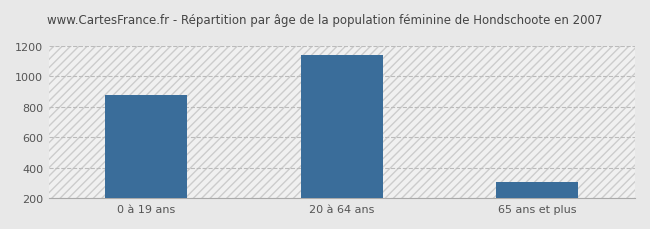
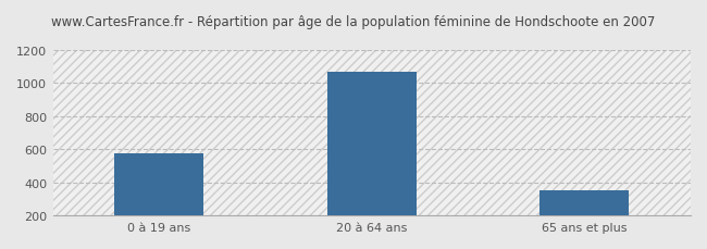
0 à 19 ans: 880 -> 580
20 à 64 ans: 1140 -> 1070
65 ans et plus: 310 -> 360
